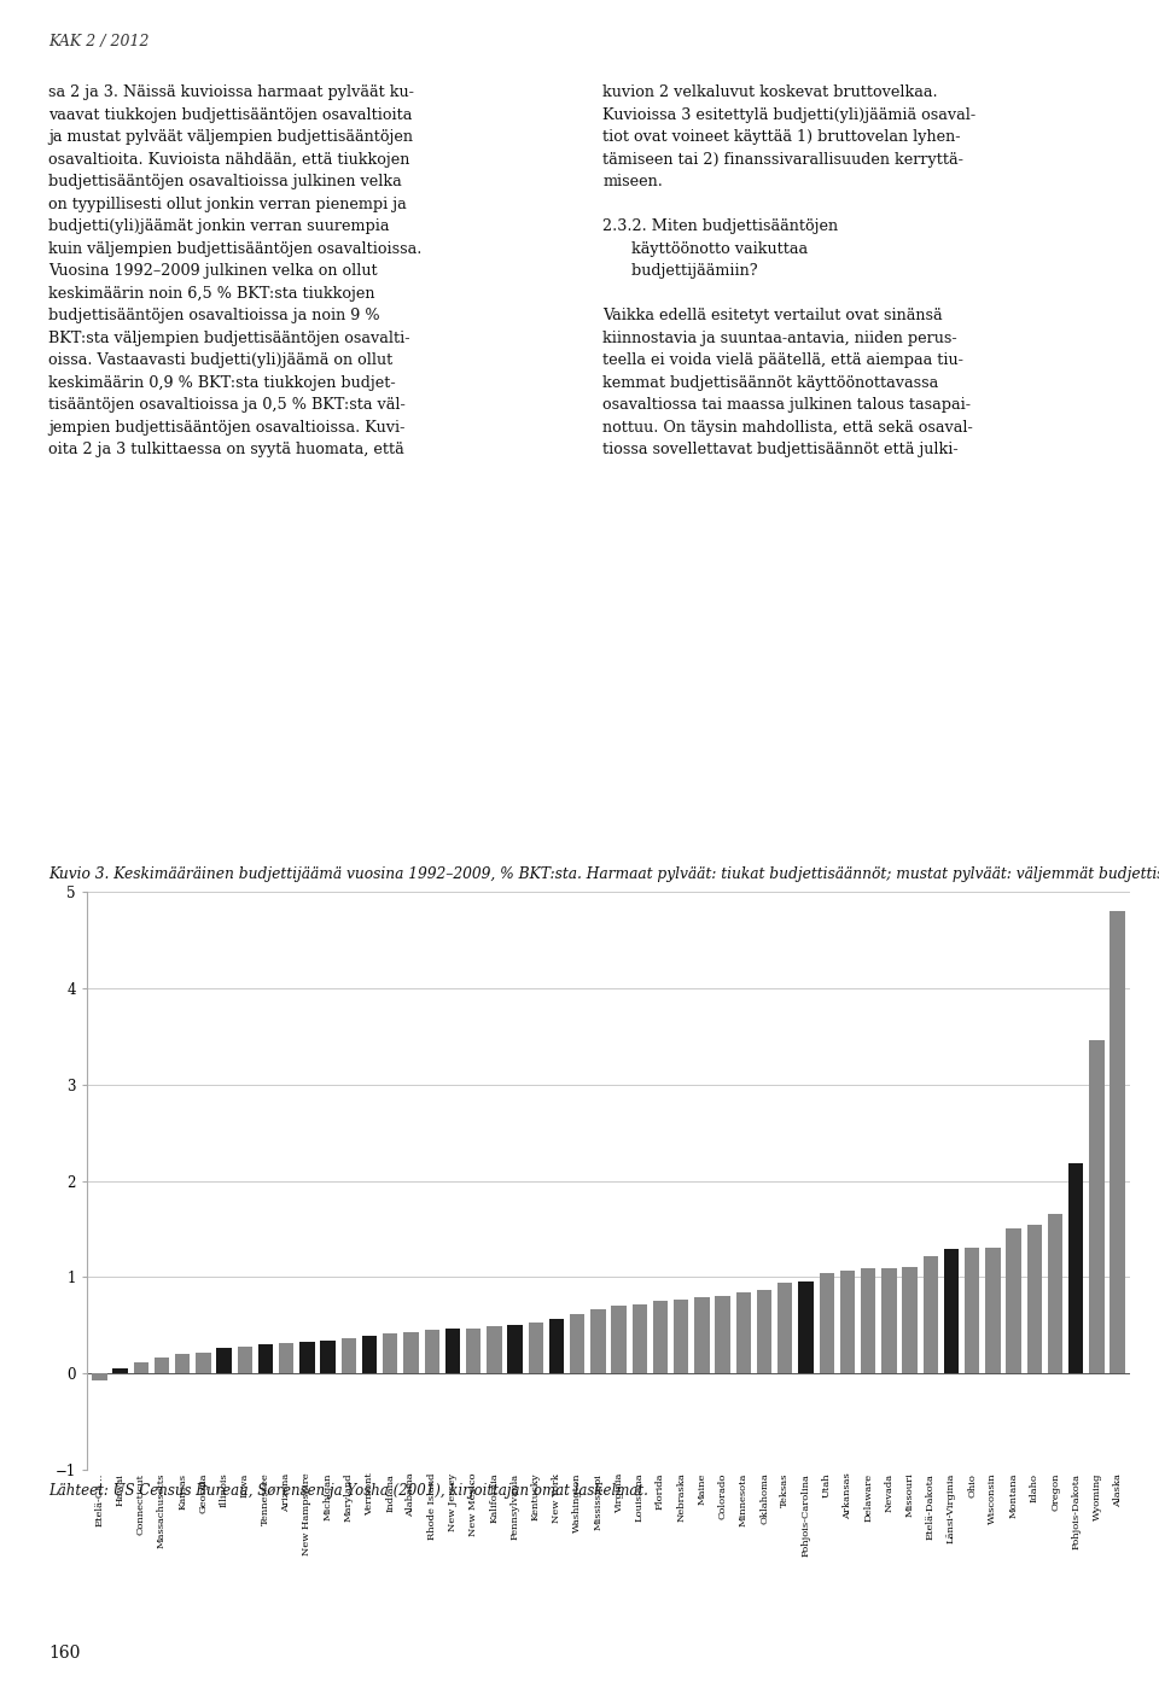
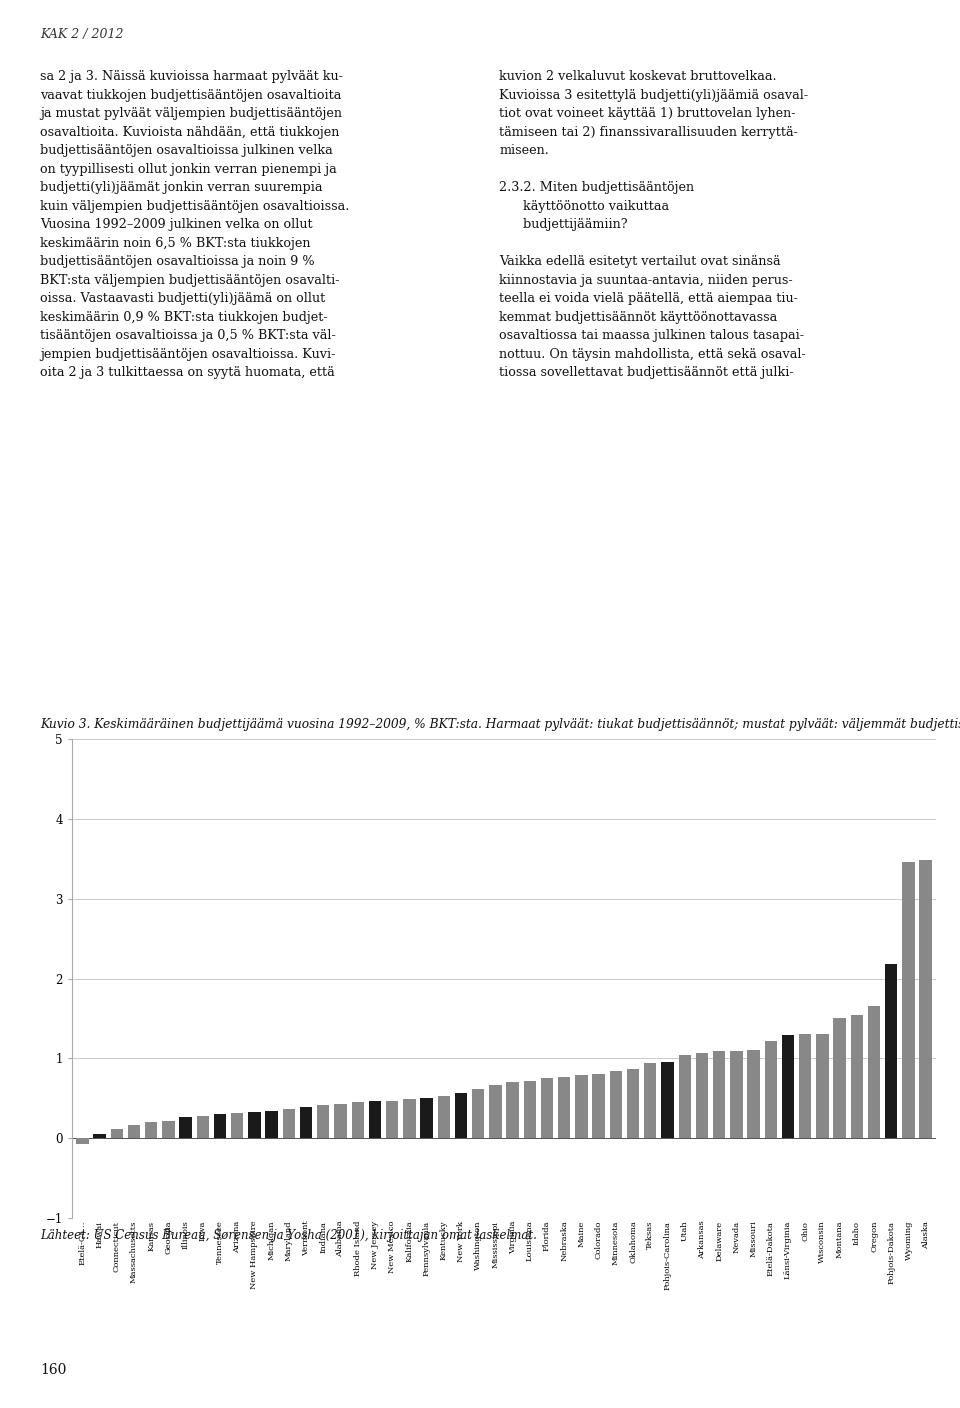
Alaska: 4.80 -> 3.48
